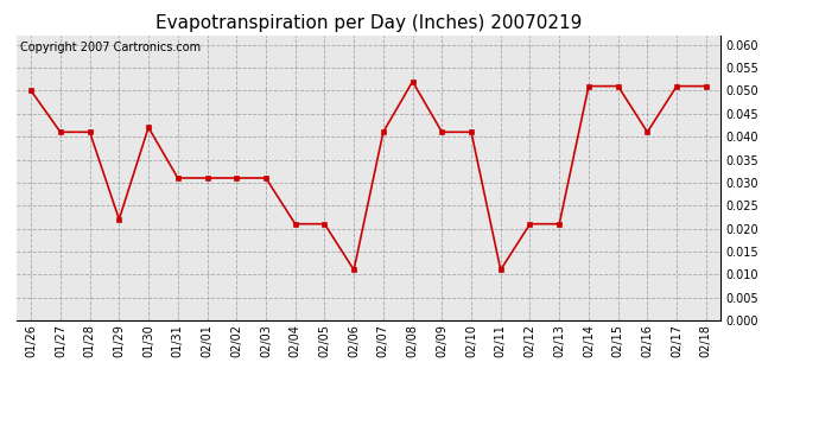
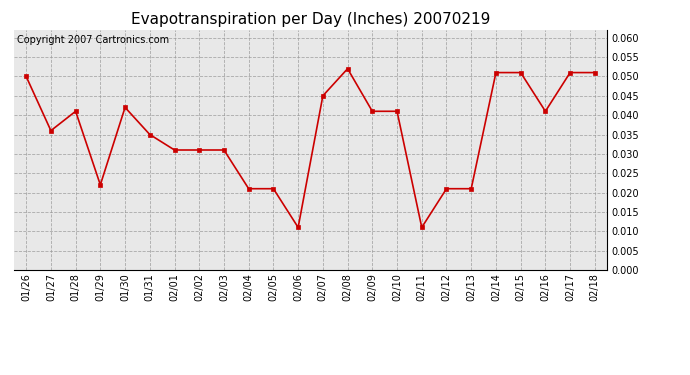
01/27: 0.041 -> 0.036
01/31: 0.031 -> 0.035
02/07: 0.041 -> 0.045
